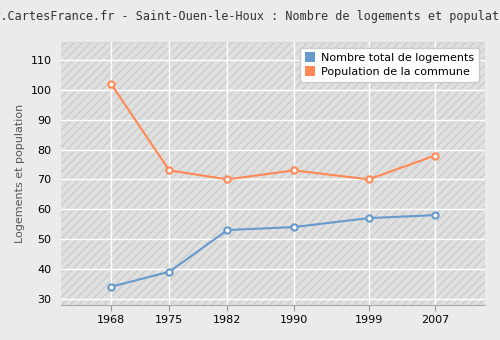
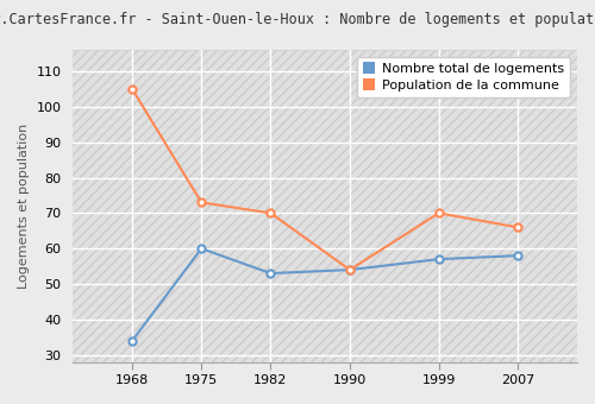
Population de la commune/1968: 102 -> 105
Nombre total de logements/1975: 39 -> 60
Population de la commune/1990: 73 -> 54
Population de la commune/2007: 78 -> 66
